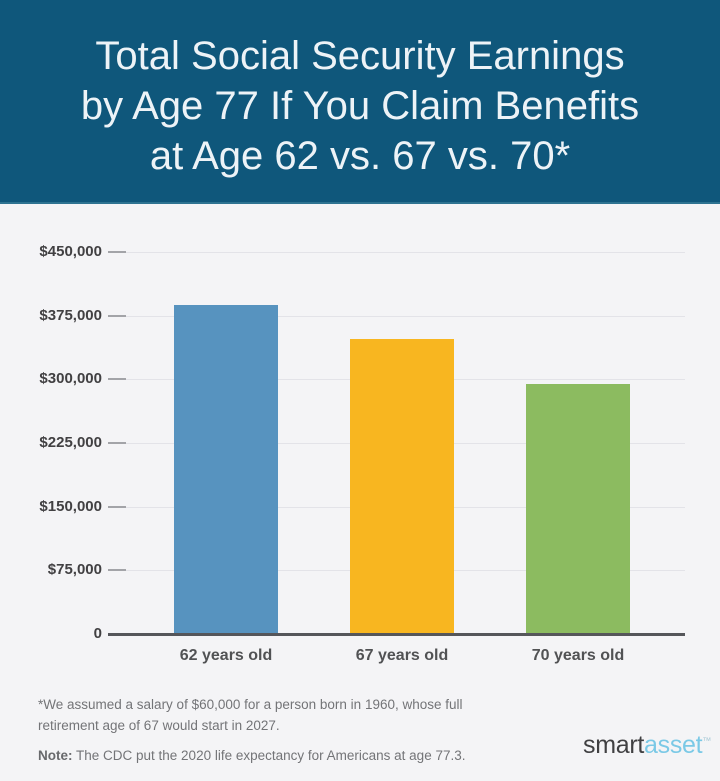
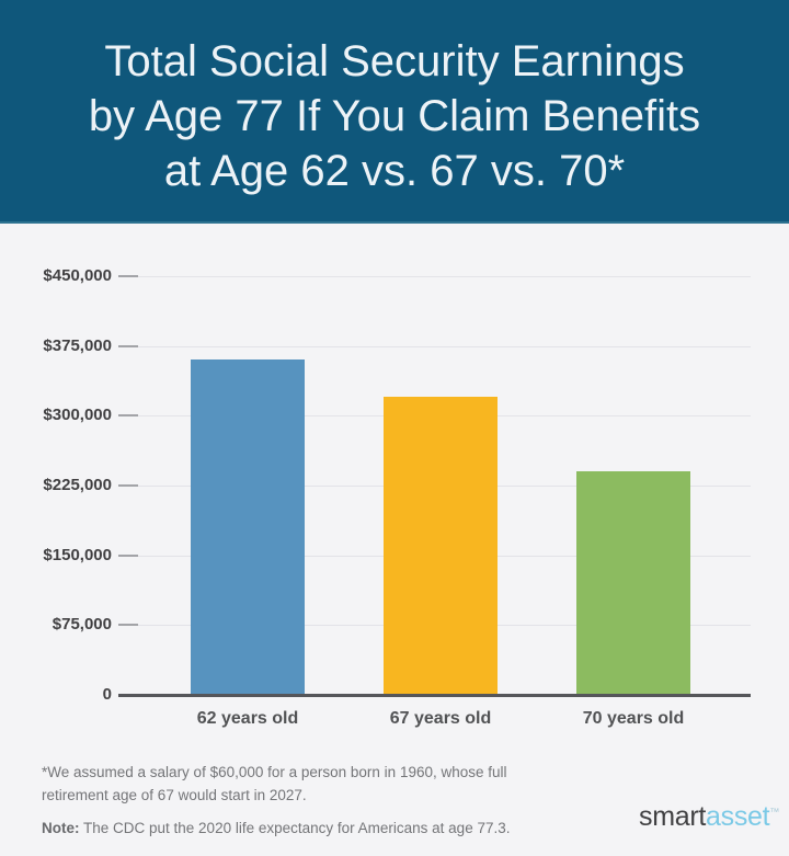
62 years old: $390000 -> $360000
67 years old: $350000 -> $320000
70 years old: $300000 -> $240000
